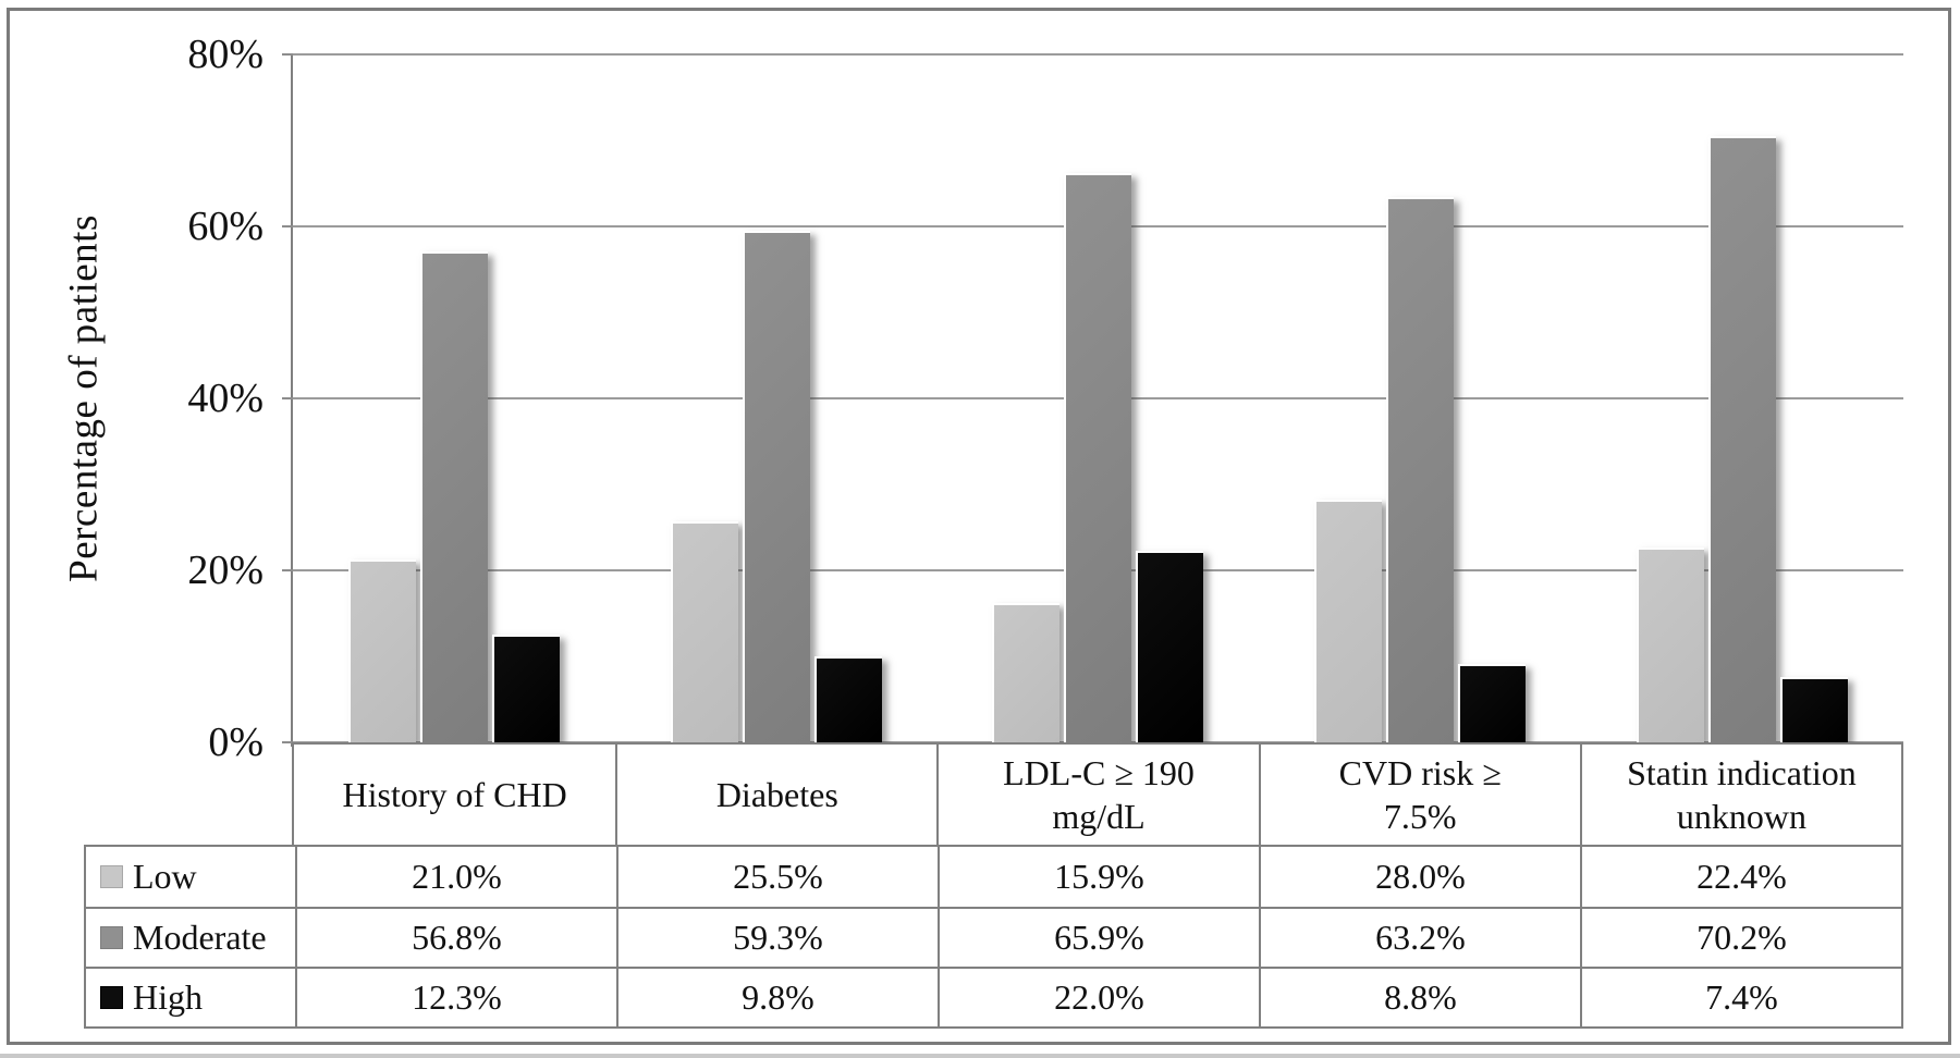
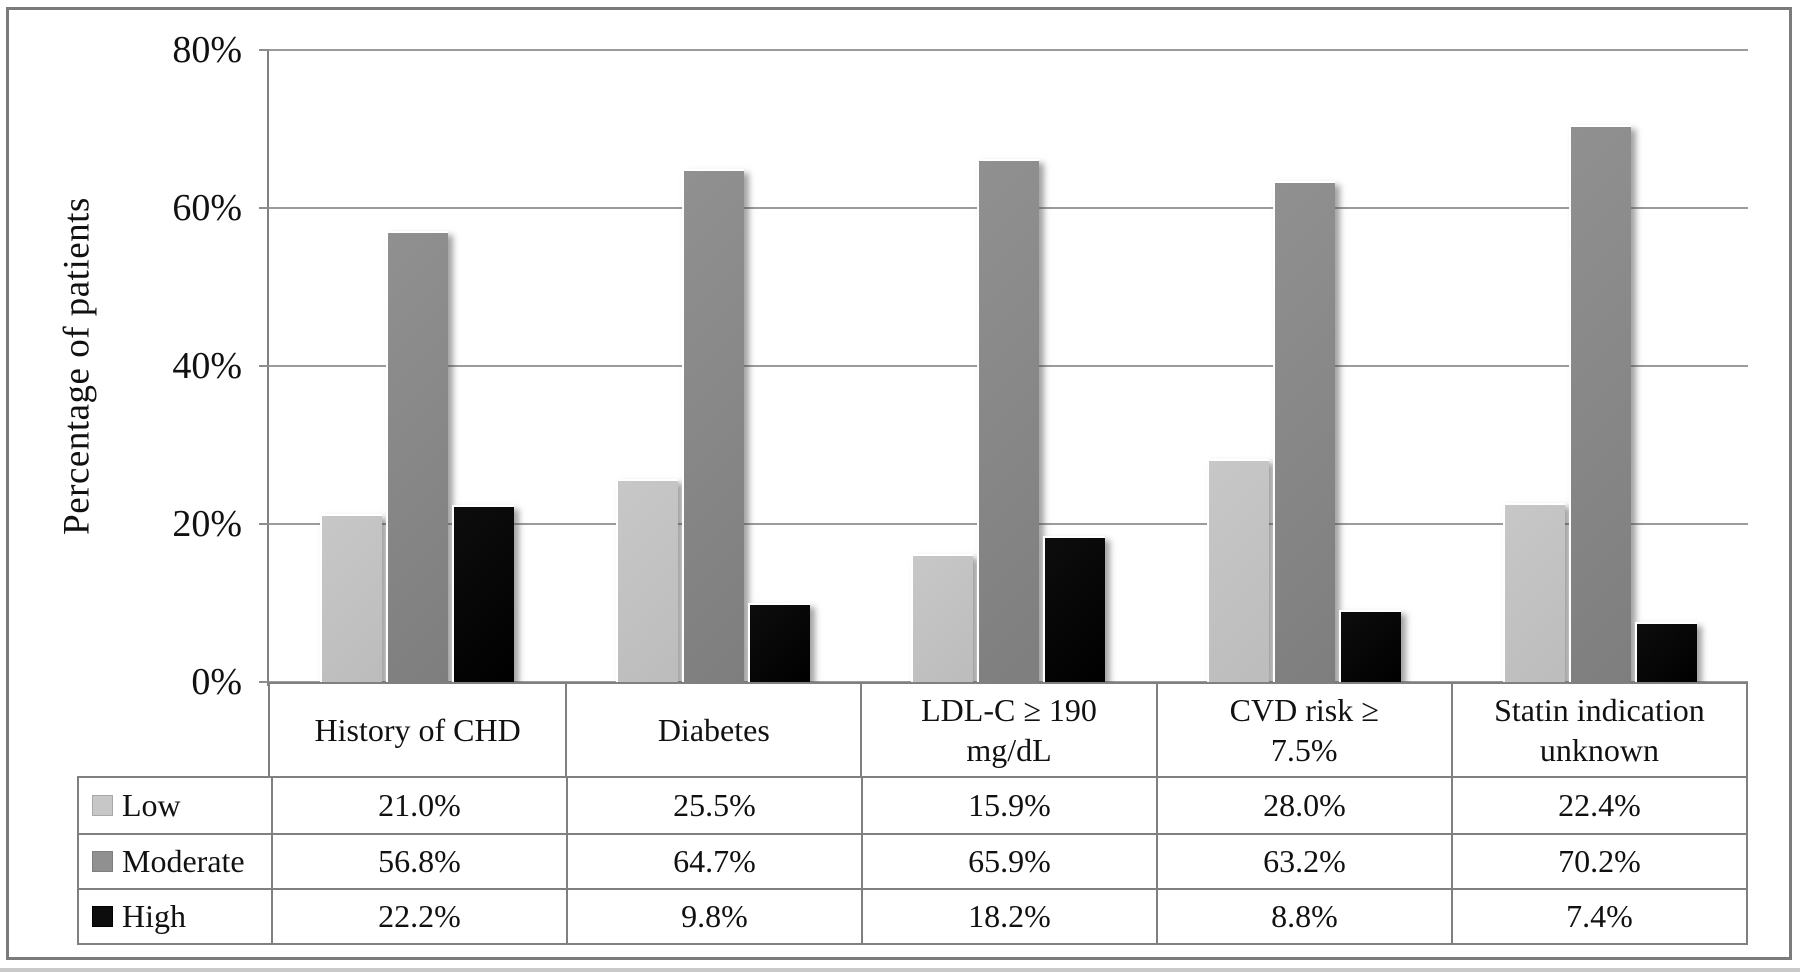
High/History of CHD: 12.3% -> 22.2%
Moderate/Diabetes: 59.3% -> 64.7%
High/LDL-C ≥ 190 mg/dL: 22.0% -> 18.2%
